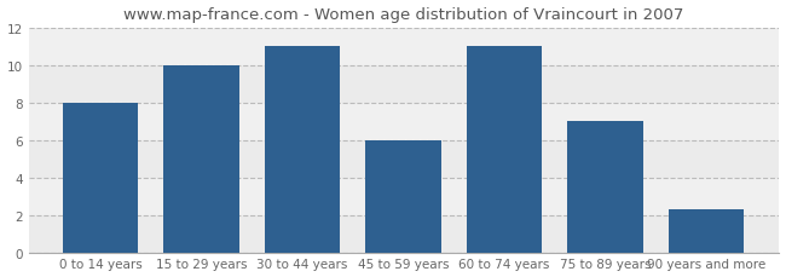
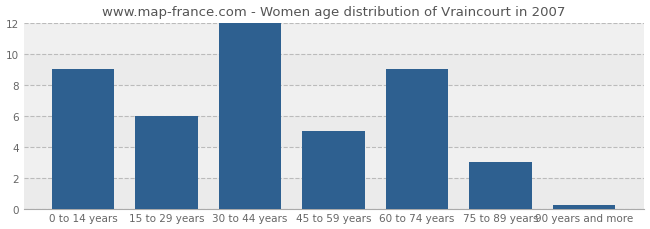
0 to 14 years: 8.0 -> 9.0
15 to 29 years: 10.0 -> 6.0
30 to 44 years: 11.0 -> 12.0
45 to 59 years: 6.0 -> 5.0
60 to 74 years: 11.0 -> 9.0
75 to 89 years: 7.0 -> 3.0
90 years and more: 2.3 -> 0.2
